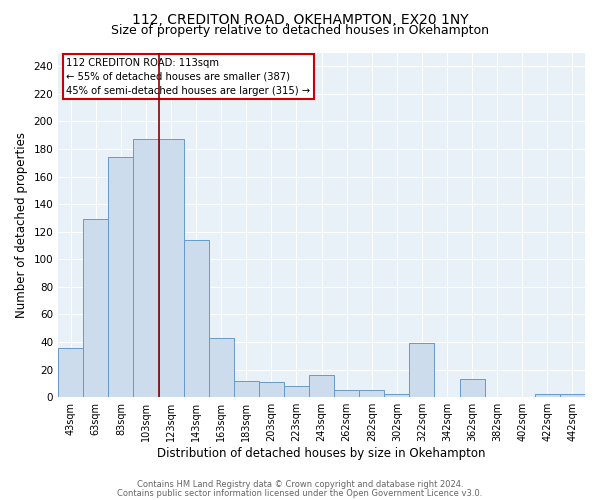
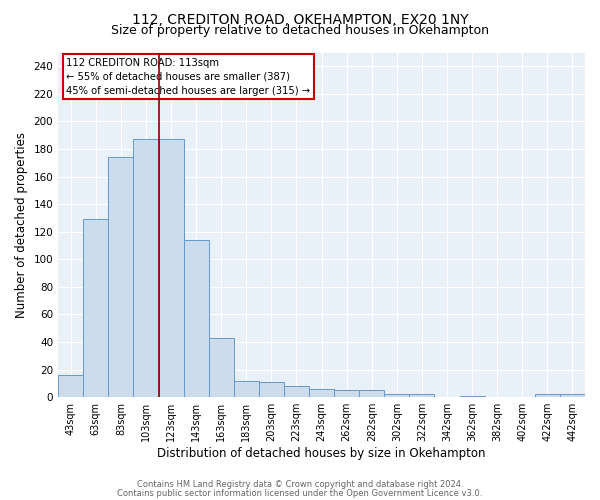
43sqm: 36 -> 16
243sqm: 16 -> 6
322sqm: 39 -> 2
362sqm: 13 -> 1
